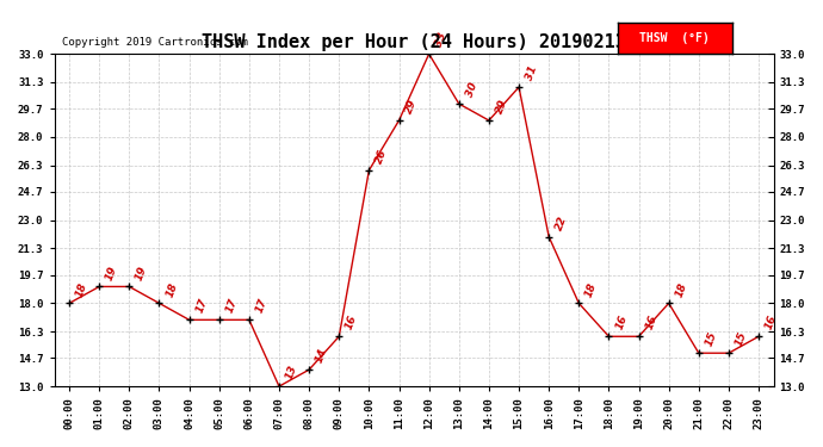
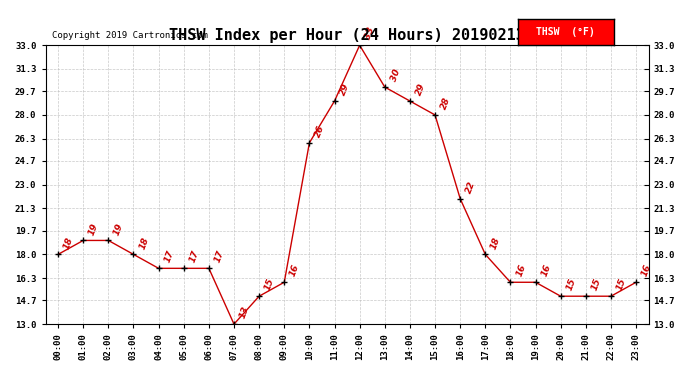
08:00: 14 -> 15
15:00: 31 -> 28
20:00: 18 -> 15
